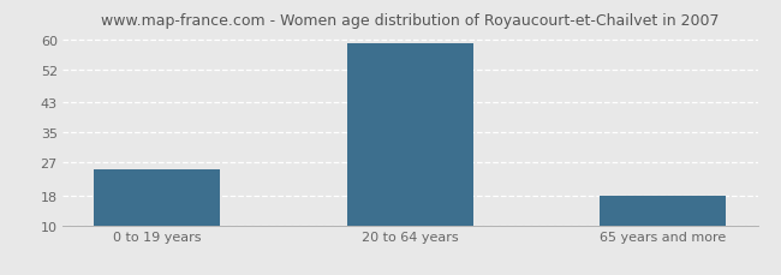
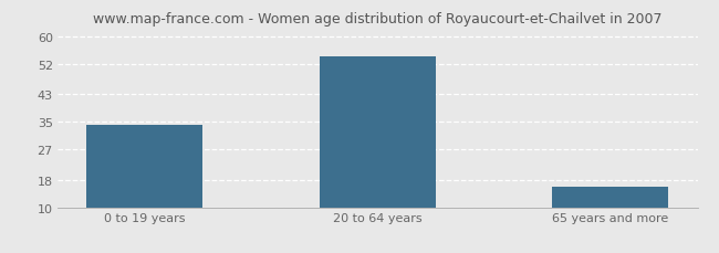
0 to 19 years: 25 -> 34
20 to 64 years: 59 -> 54
65 years and more: 18 -> 16
